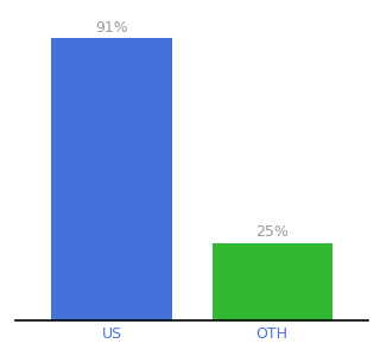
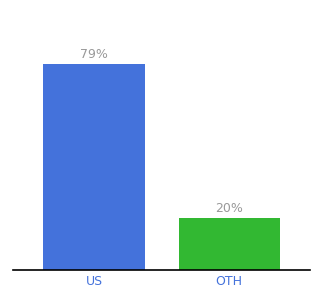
US: 91% -> 79%
OTH: 25% -> 20%
